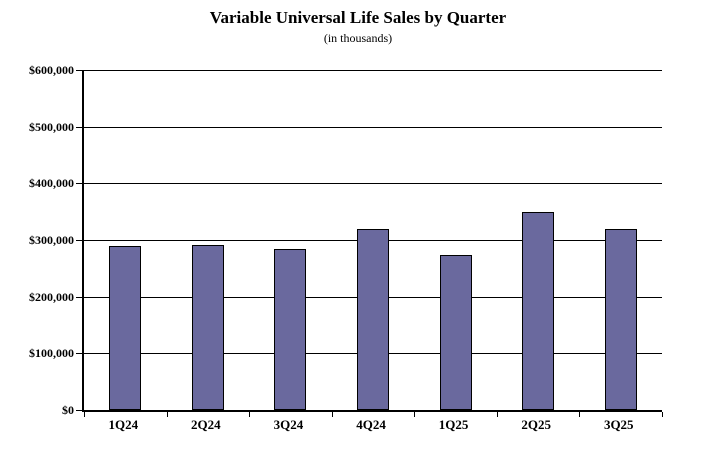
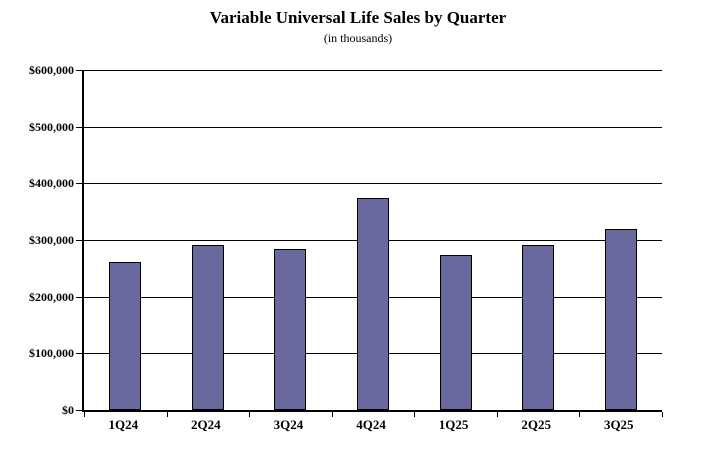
1Q24: $290000 -> $260000
4Q24: $320000 -> $370000
2Q25: $350000 -> $290000
